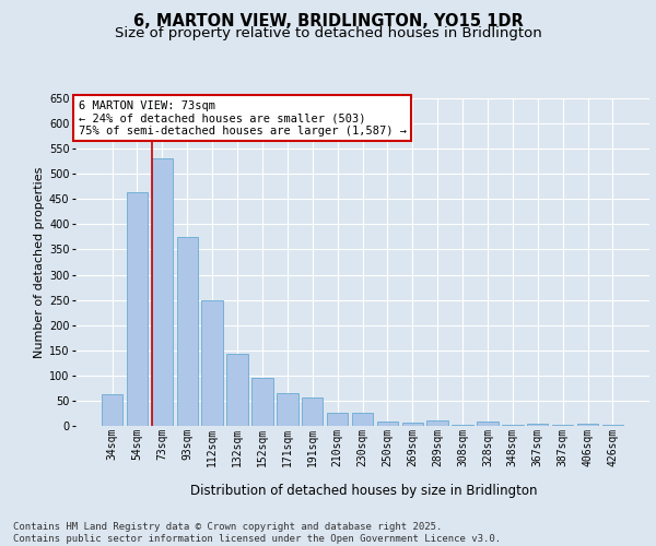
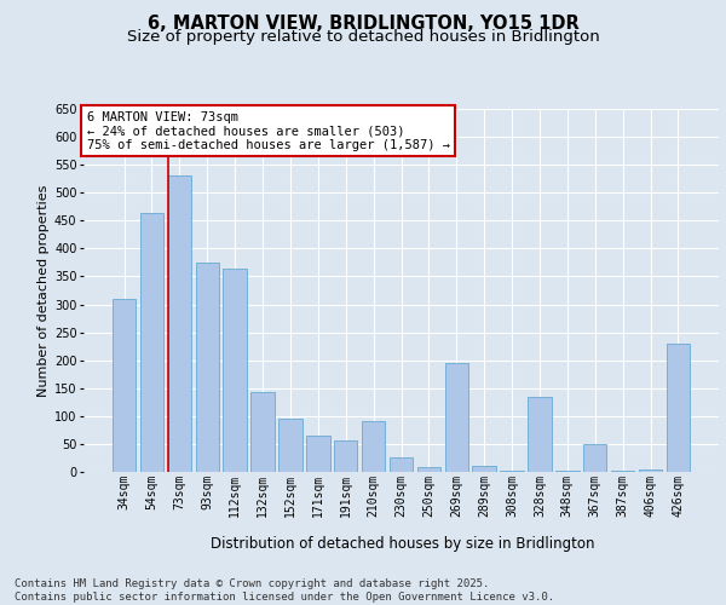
34sqm: 63 -> 310
112sqm: 250 -> 365
210sqm: 27 -> 90
269sqm: 7 -> 195
328sqm: 8 -> 135
367sqm: 4 -> 50
426sqm: 3 -> 230
